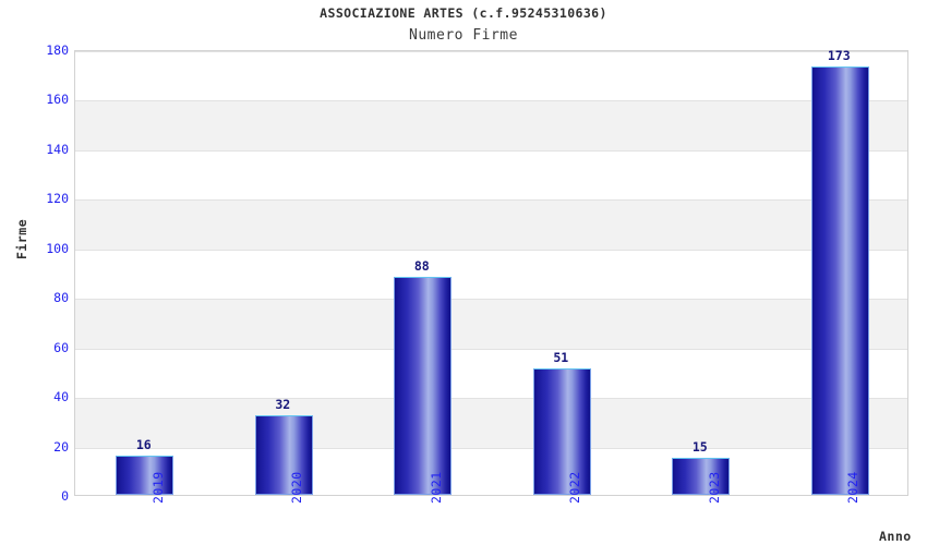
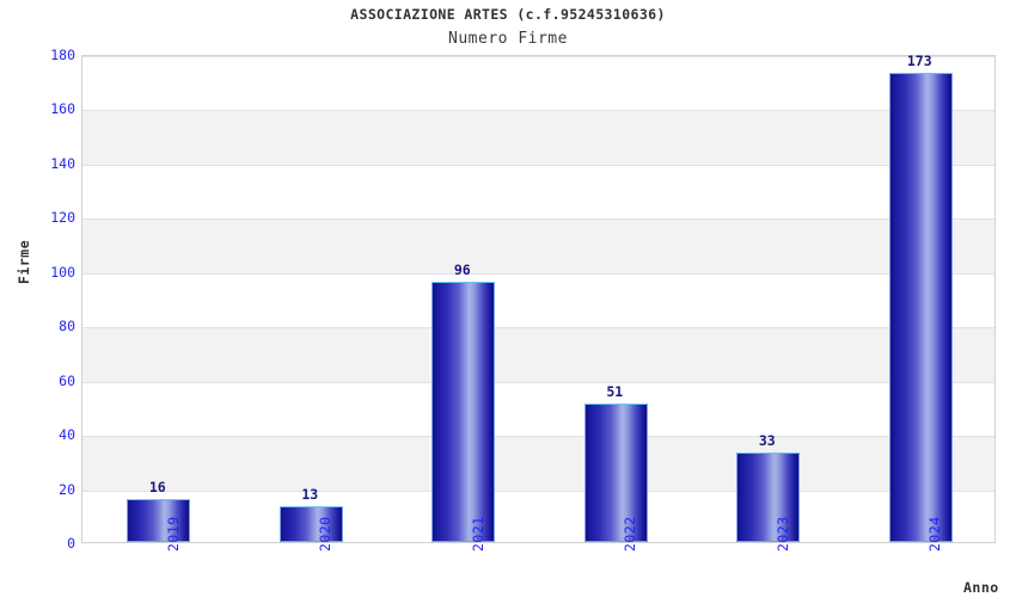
2020: 32 -> 13
2021: 88 -> 96
2023: 15 -> 33
